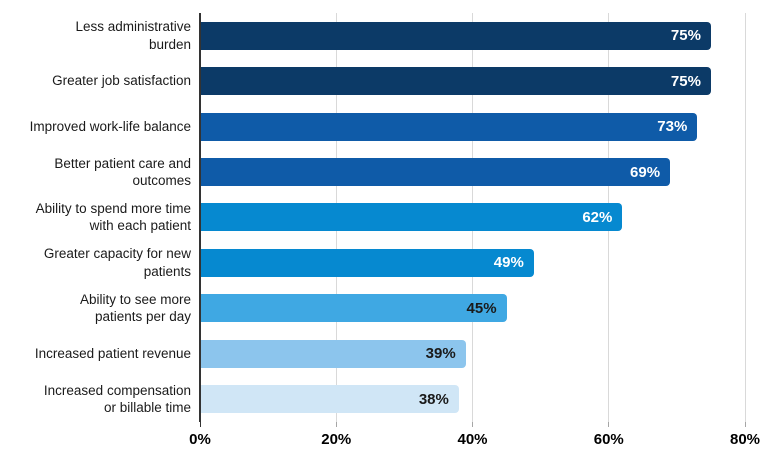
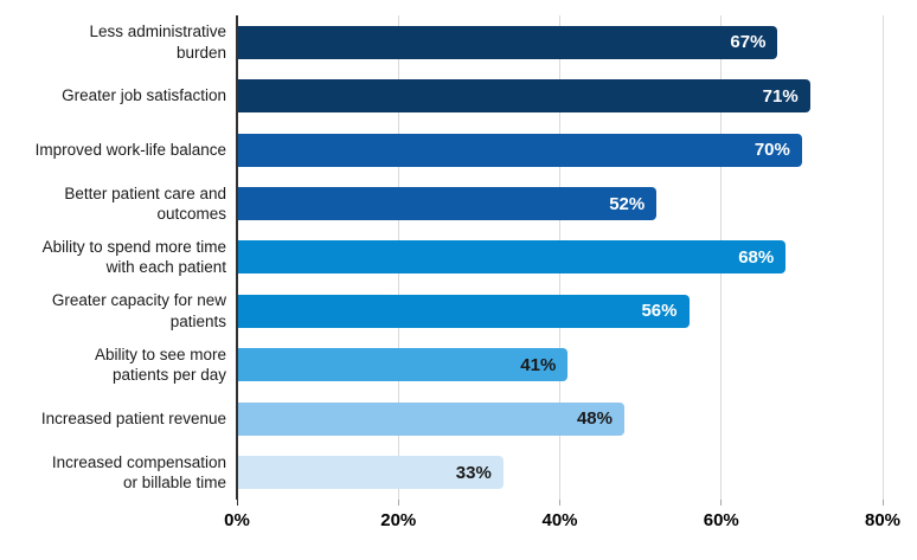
Less administrative burden: 75% -> 67%
Greater job satisfaction: 75% -> 71%
Improved work-life balance: 73% -> 70%
Better patient care and outcomes: 69% -> 52%
Ability to spend more time with each patient: 62% -> 68%
Greater capacity for new patients: 49% -> 56%
Ability to see more patients per day: 45% -> 41%
Increased patient revenue: 39% -> 48%
Increased compensation or billable time: 38% -> 33%
